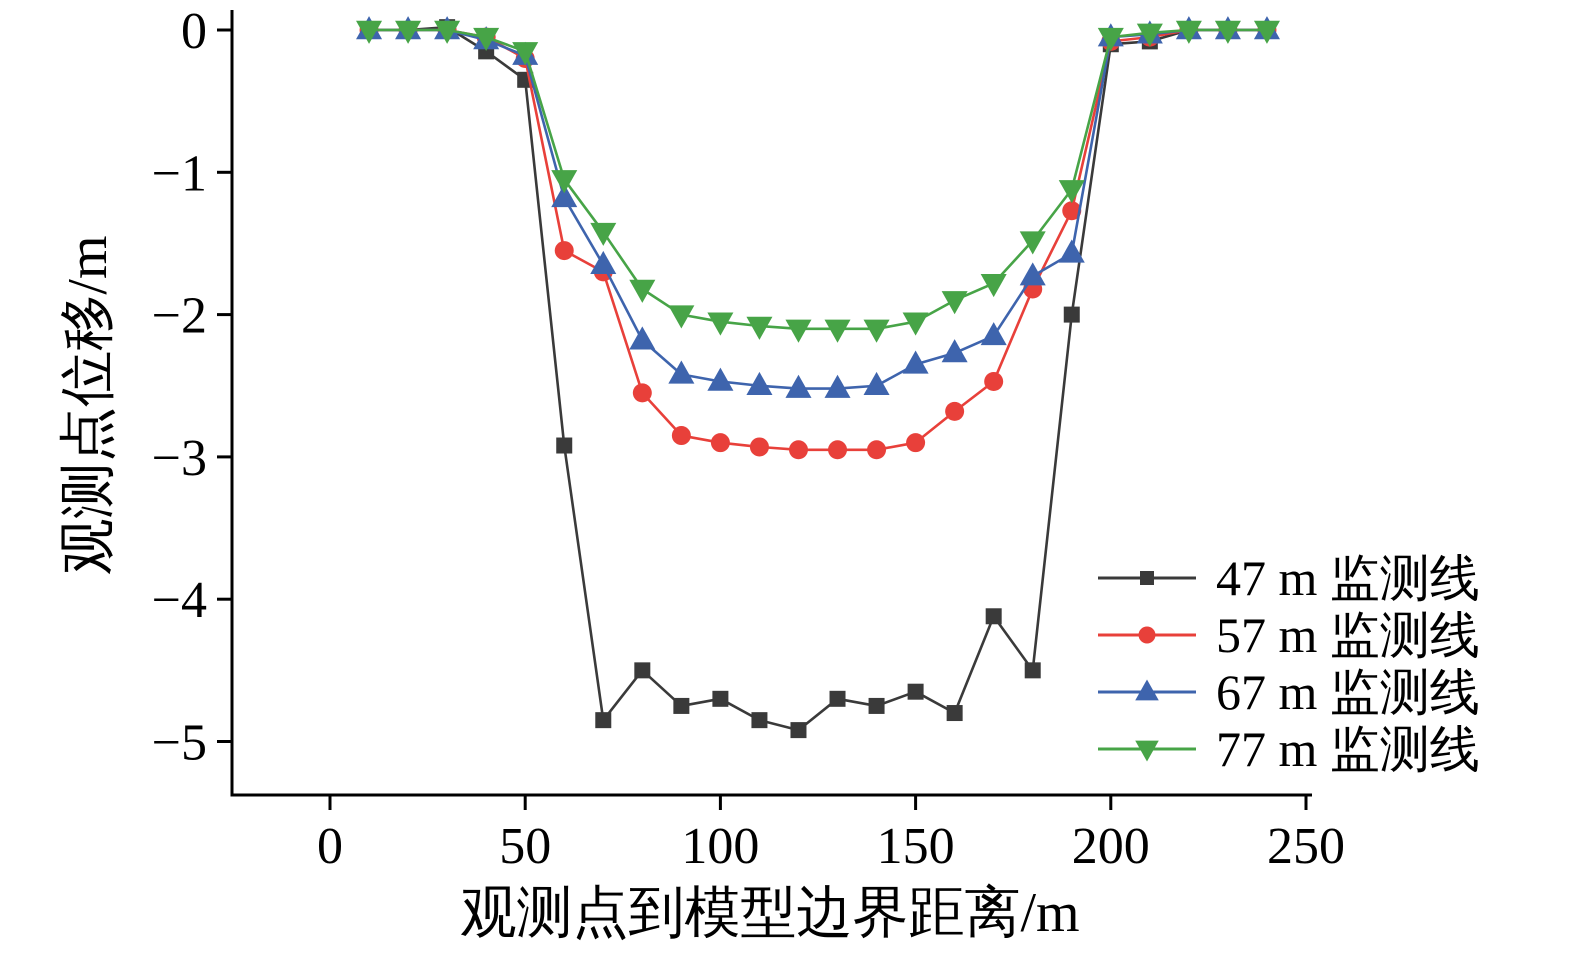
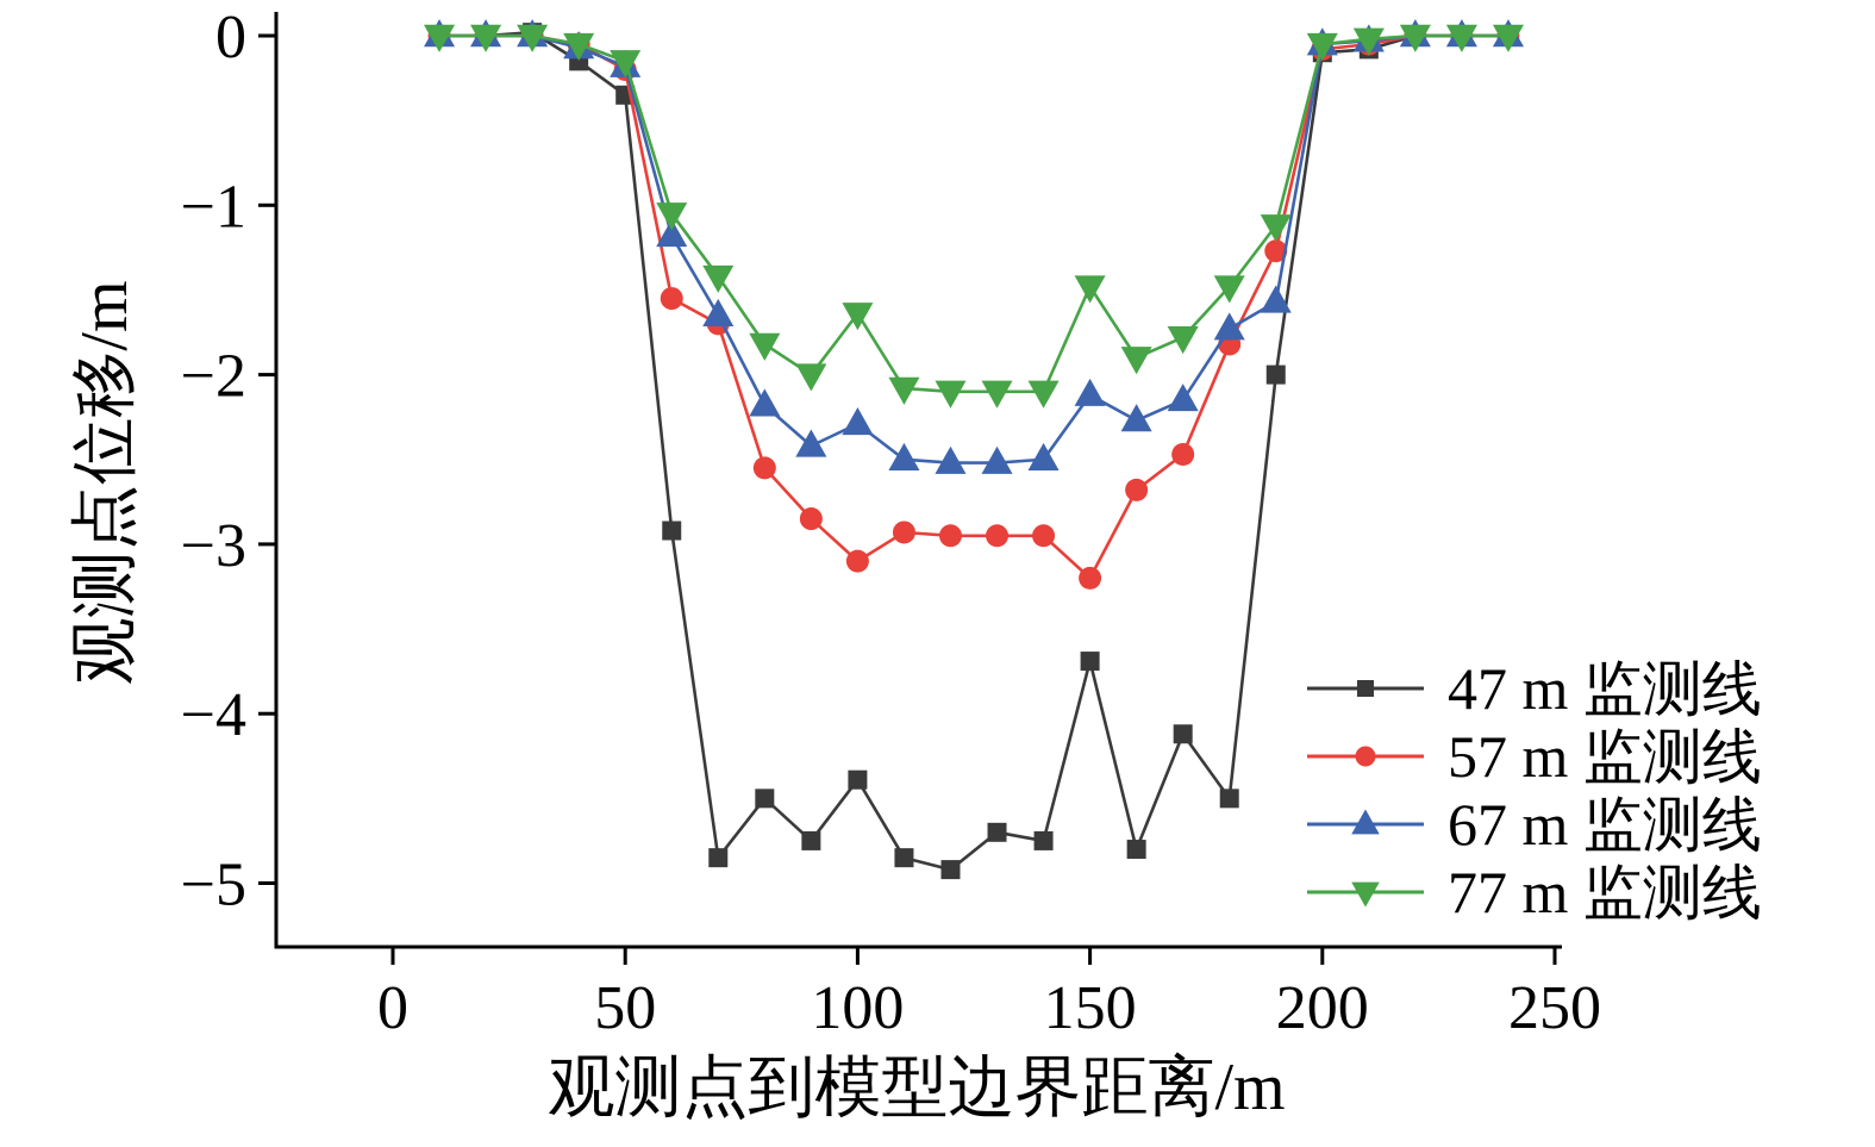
47 m 监测线/100: -4.70 -> -4.39
57 m 监测线/100: -2.90 -> -3.10
67 m 监测线/100: -2.47 -> -2.29
77 m 监测线/100: -2.05 -> -1.64
47 m 监测线/150: -4.65 -> -3.69
57 m 监测线/150: -2.90 -> -3.20
67 m 监测线/150: -2.35 -> -2.12
77 m 监测线/150: -2.05 -> -1.48
